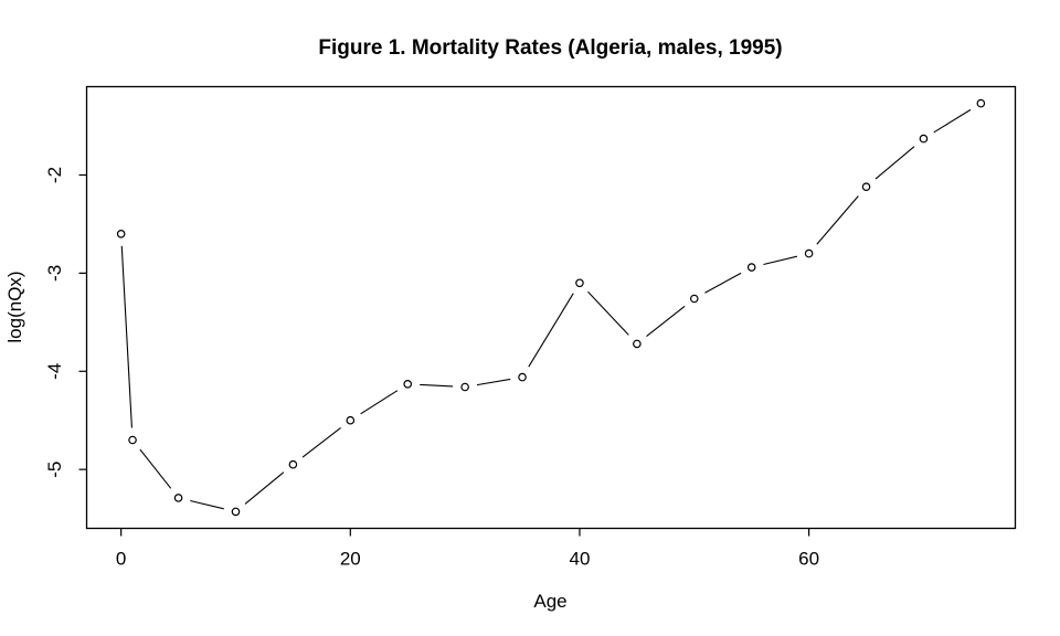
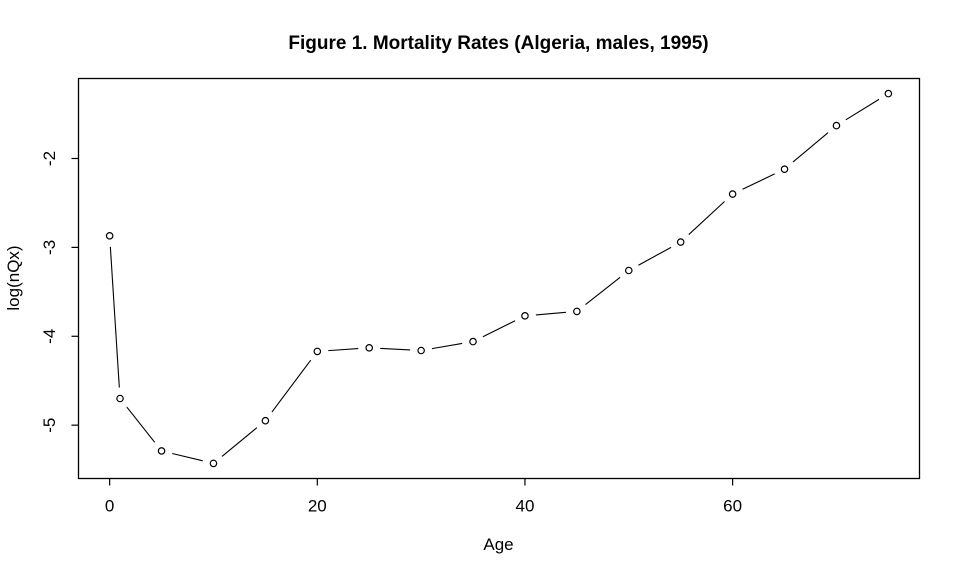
0: -2.6 -> -2.9
20: -4.5 -> -4.2
40: -3.1 -> -3.8
60: -2.8 -> -2.4
